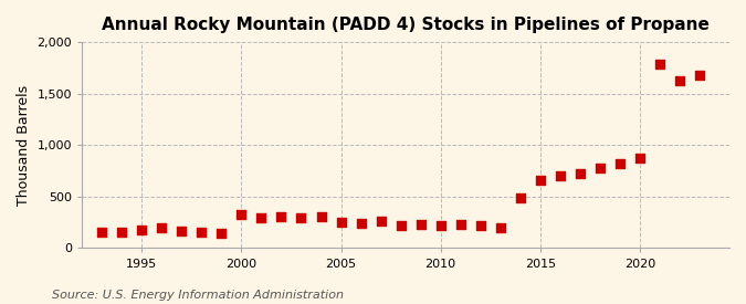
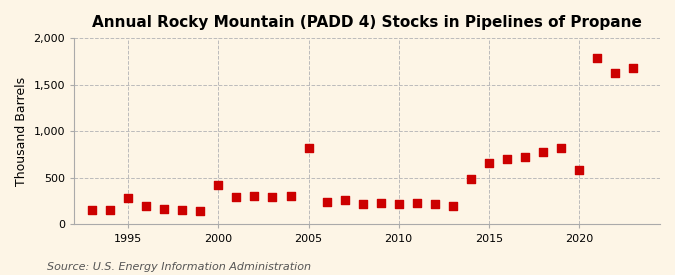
1995: 180 -> 280
2000: 330 -> 420
2005: 250 -> 820
2020: 870 -> 580
